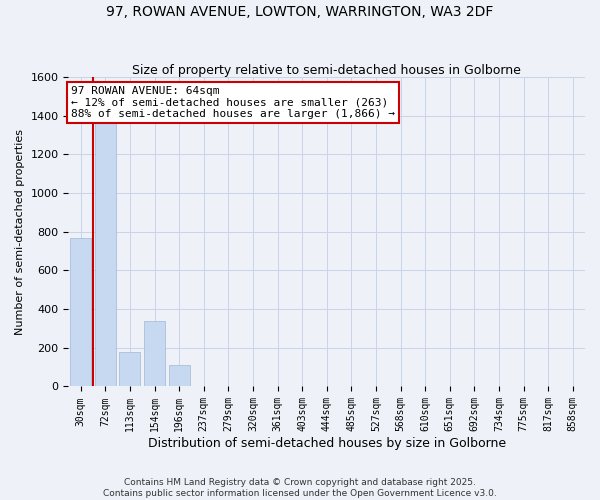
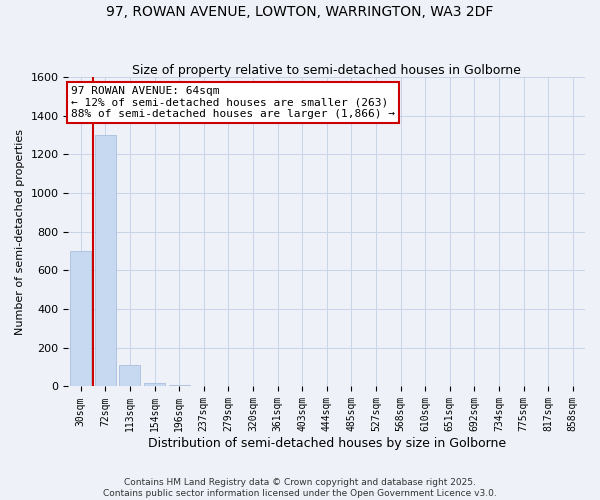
30sqm: 770 -> 700
72sqm: 1360 -> 1300
113sqm: 180 -> 110
154sqm: 340 -> 20
196sqm: 110 -> 10
